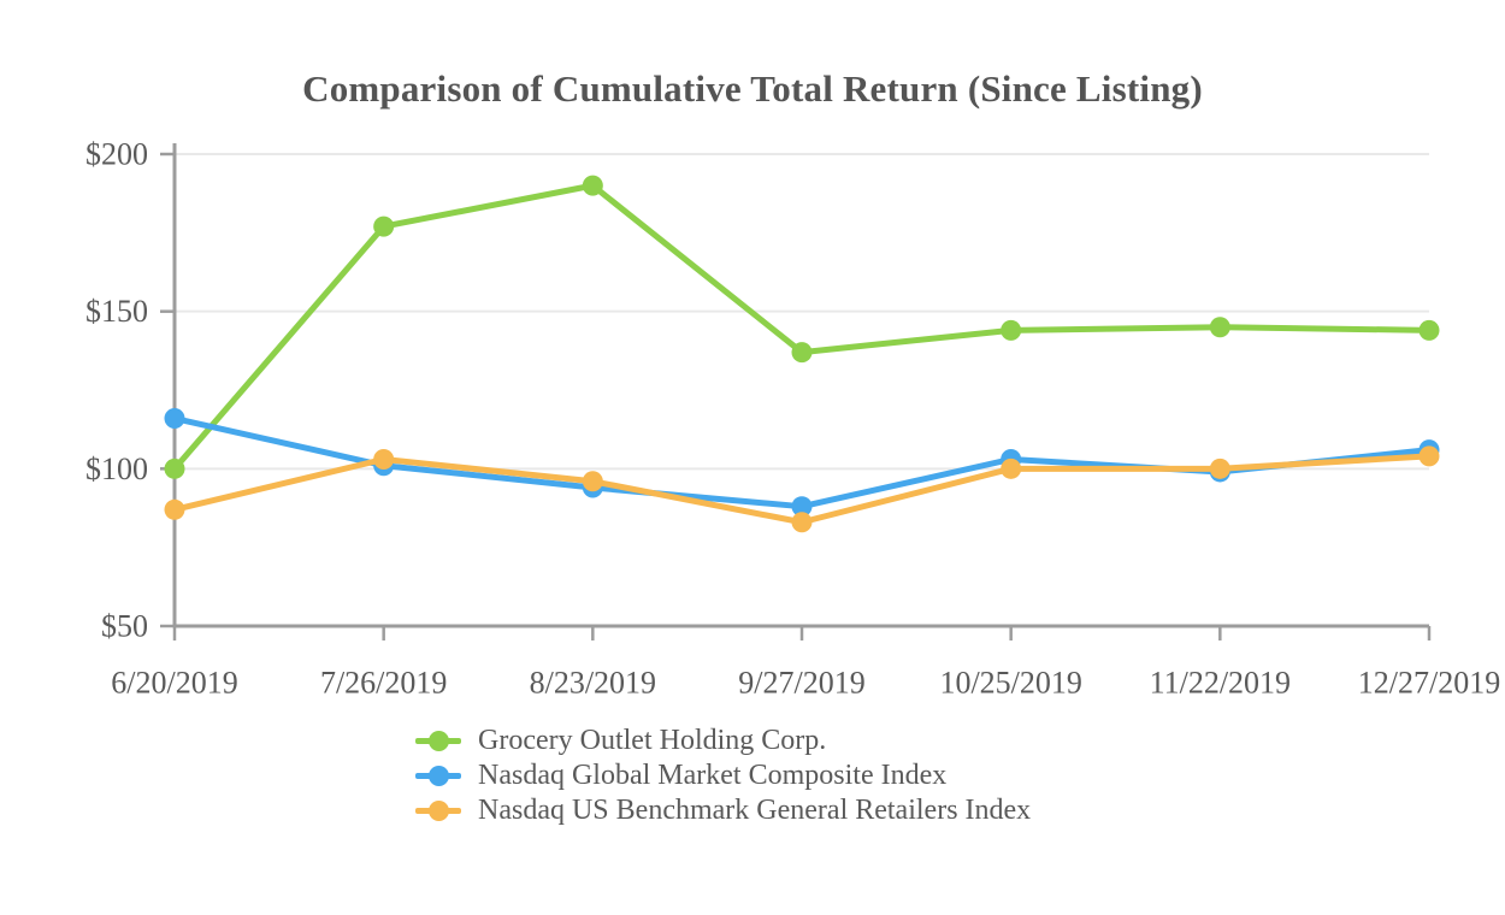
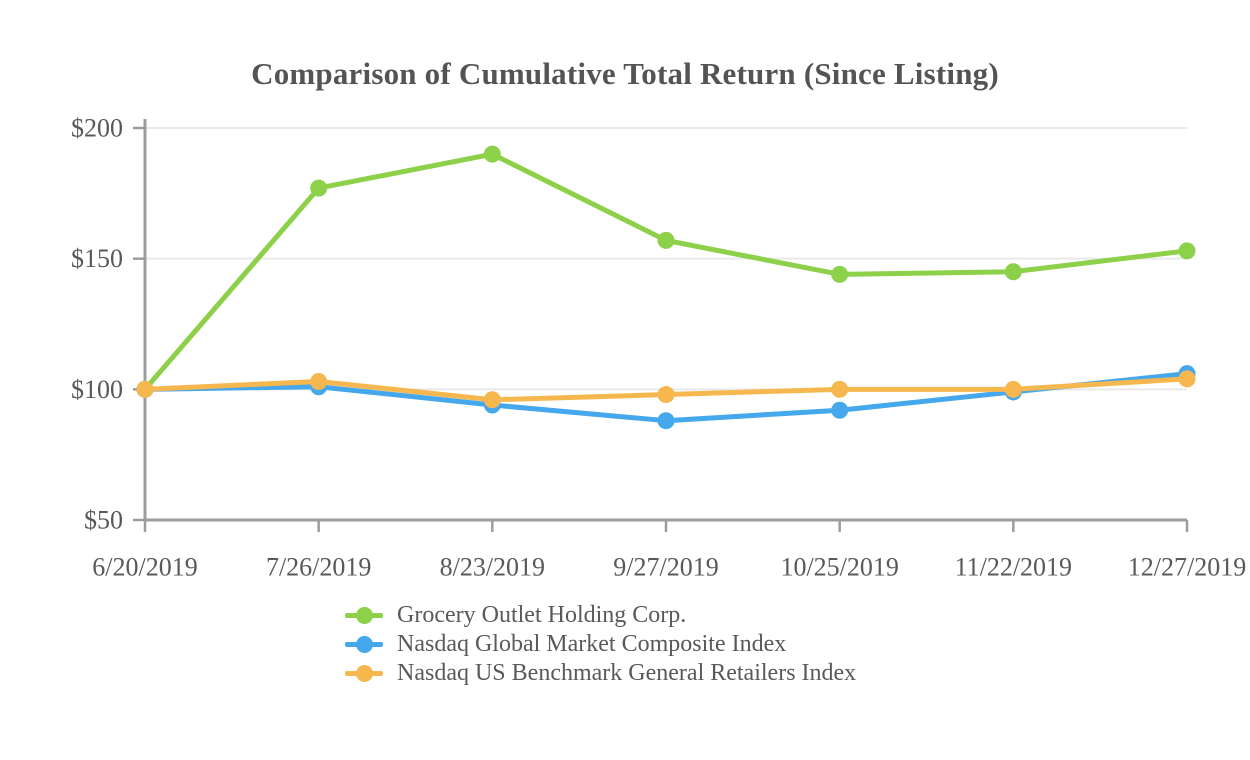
Nasdaq Global Market Composite Index/6/20/2019: $116 -> $100
Nasdaq US Benchmark General Retailers Index/6/20/2019: $87 -> $100
Grocery Outlet Holding Corp./9/27/2019: $137 -> $157
Nasdaq US Benchmark General Retailers Index/9/27/2019: $83 -> $98
Nasdaq Global Market Composite Index/10/25/2019: $103 -> $92
Grocery Outlet Holding Corp./12/27/2019: $144 -> $153
